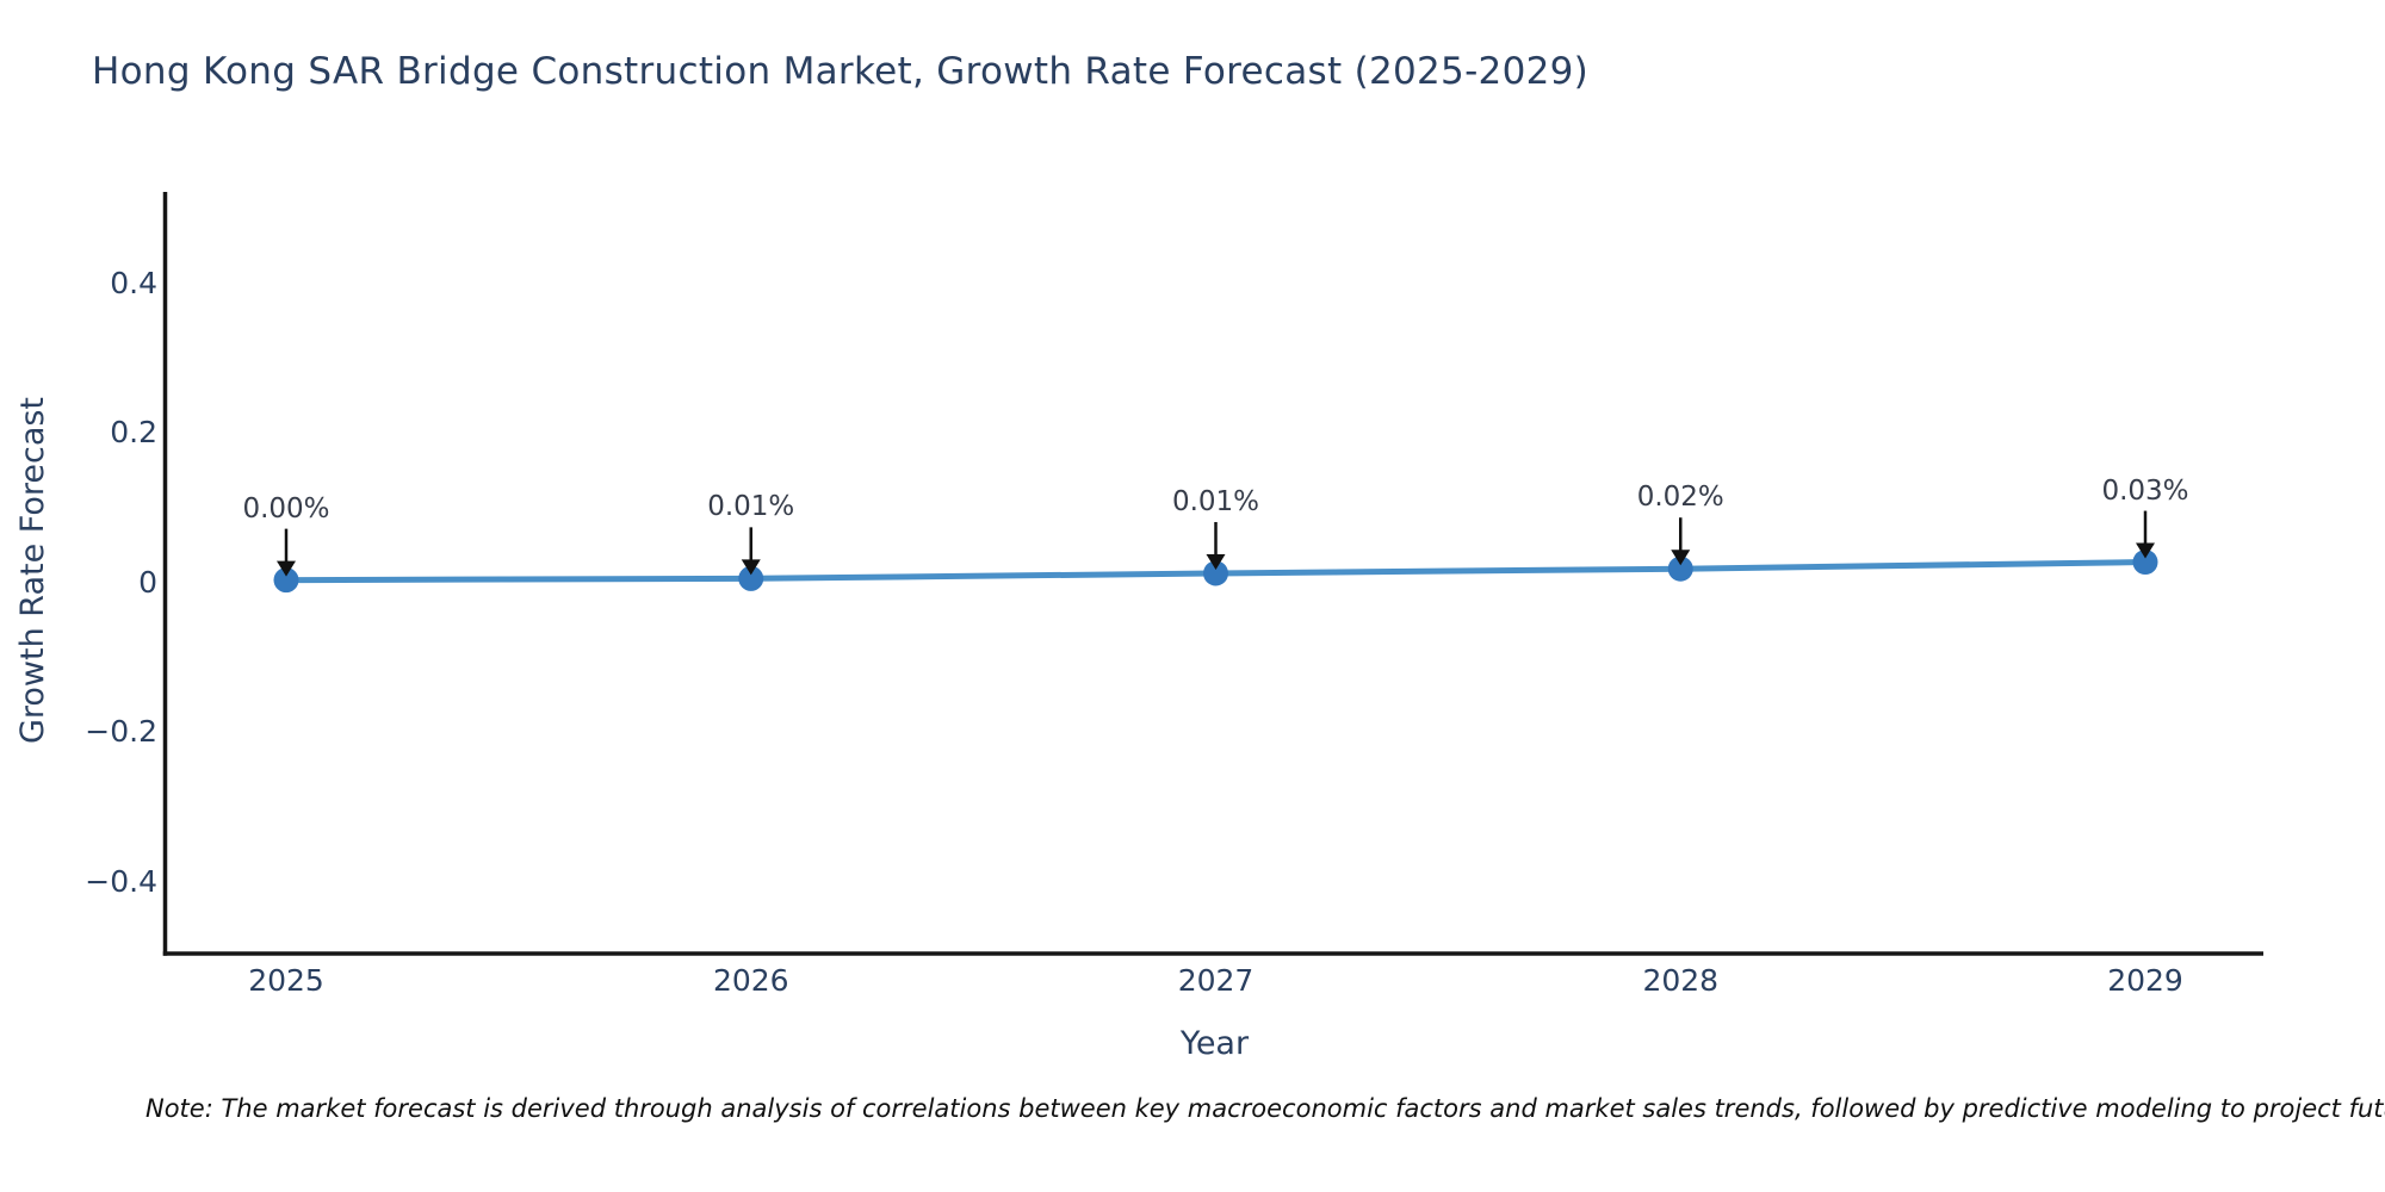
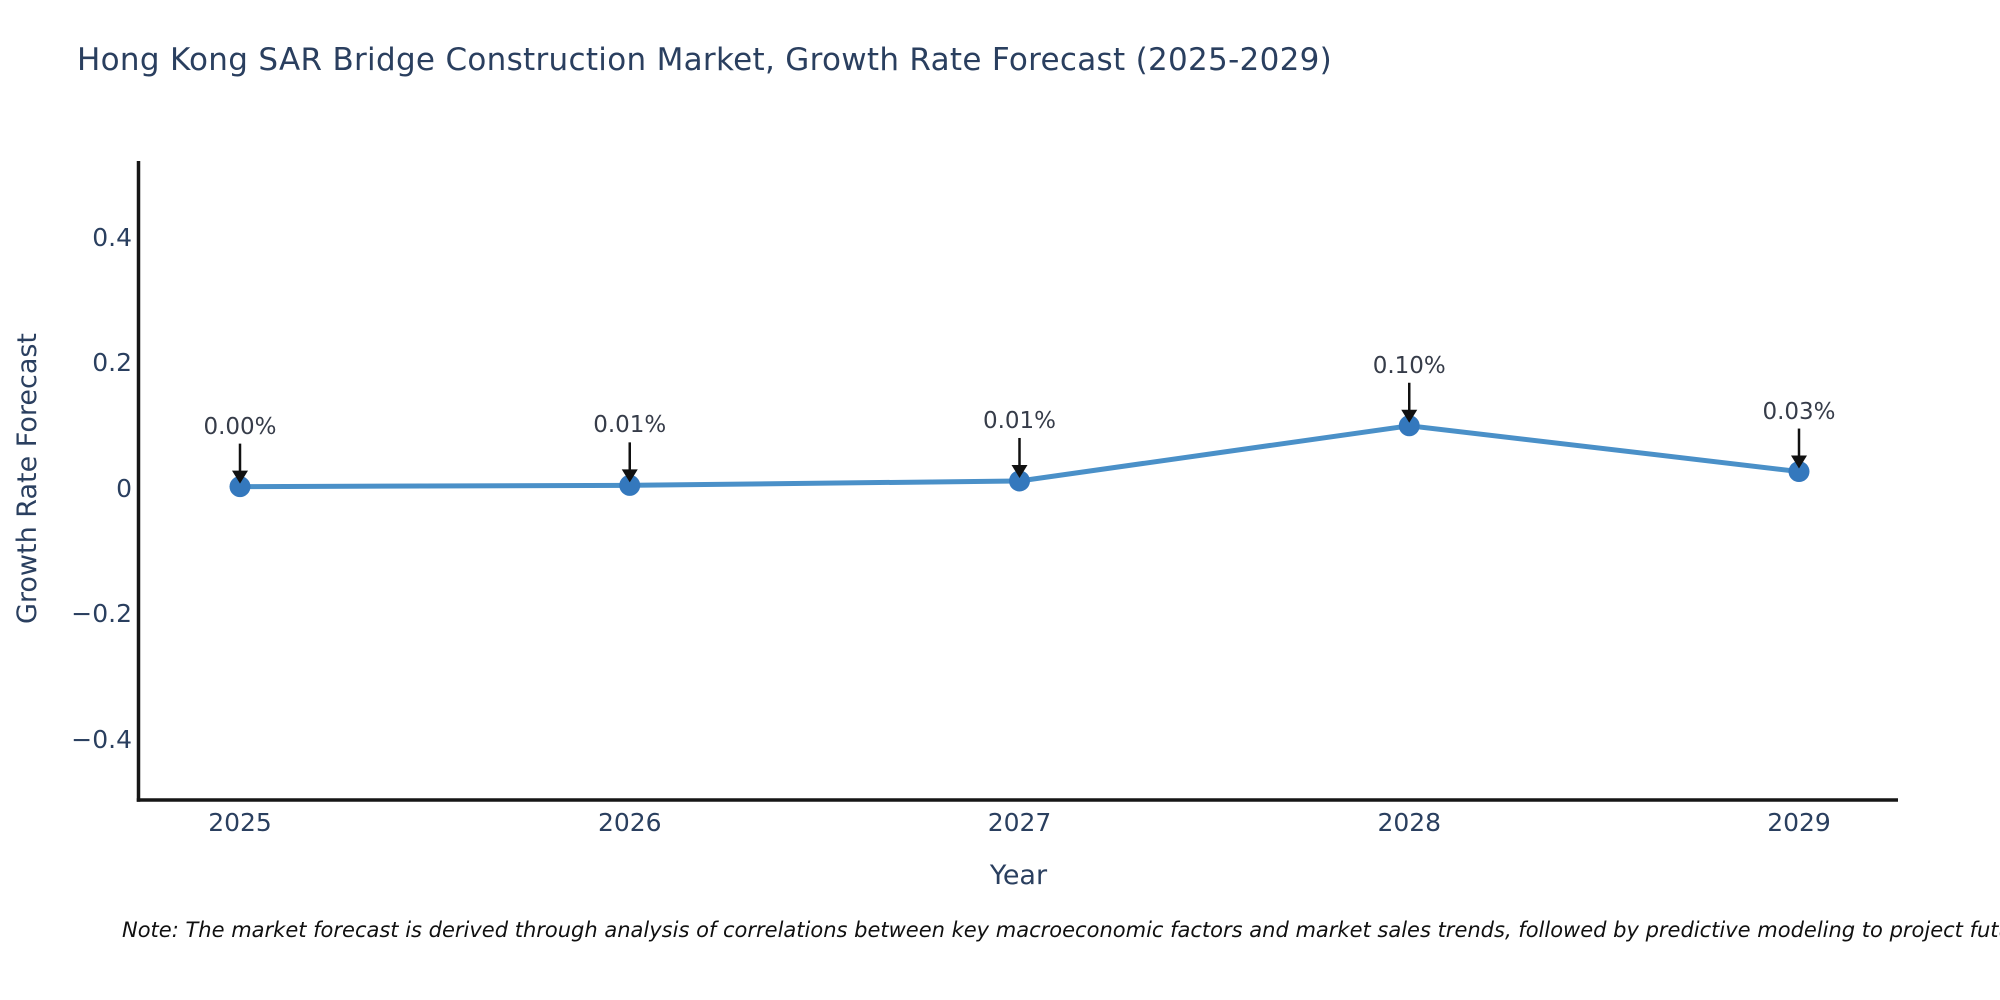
2028: 0.02% -> 0.10%
